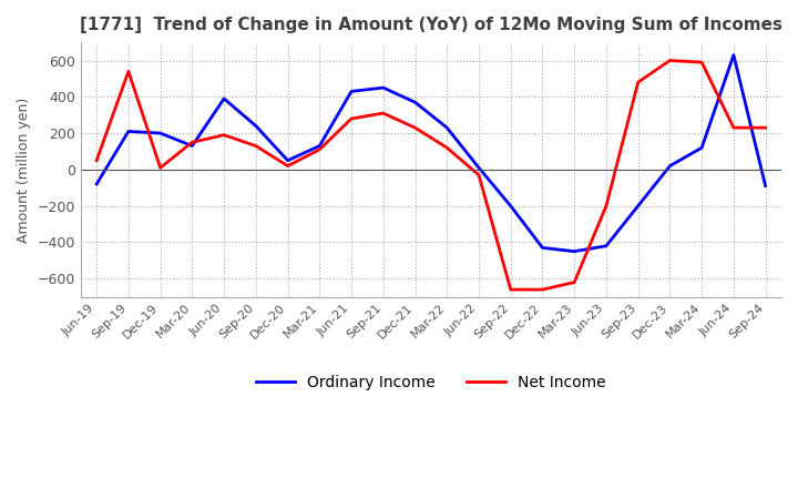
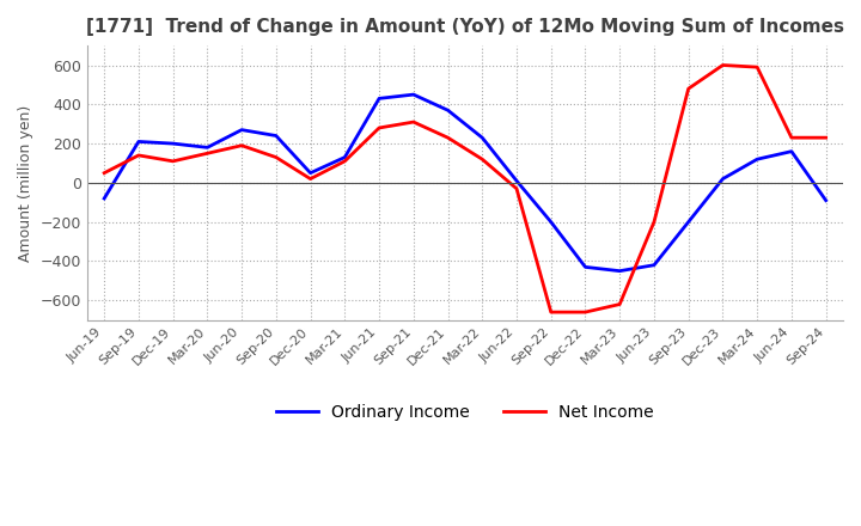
Net Income/Sep-19: 540 -> 140
Net Income/Dec-19: 10 -> 110
Ordinary Income/Mar-20: 130 -> 180
Ordinary Income/Jun-20: 390 -> 270
Ordinary Income/Jun-24: 630 -> 160
